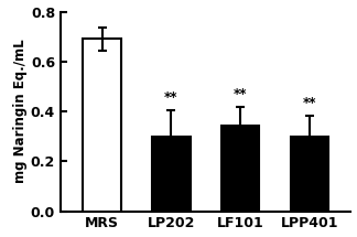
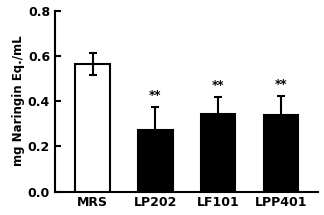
MRS: 0.690 -> 0.565
LP202: 0.300 -> 0.270
LPP401: 0.300 -> 0.340
